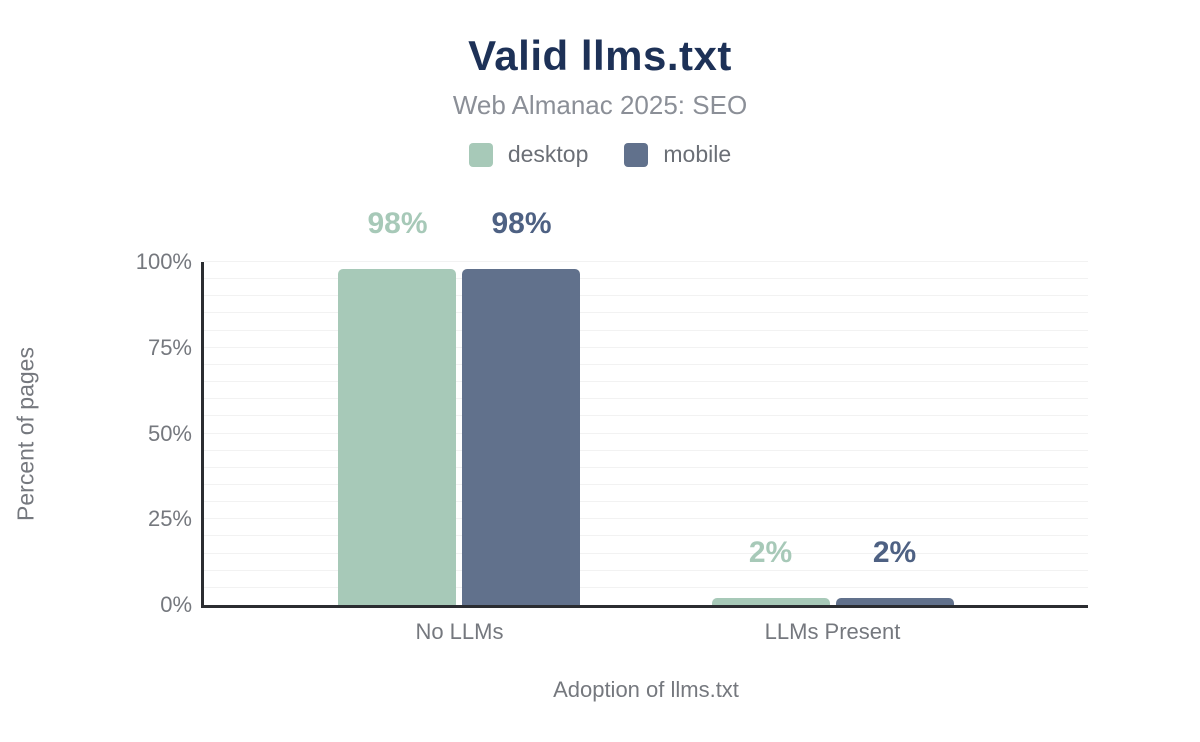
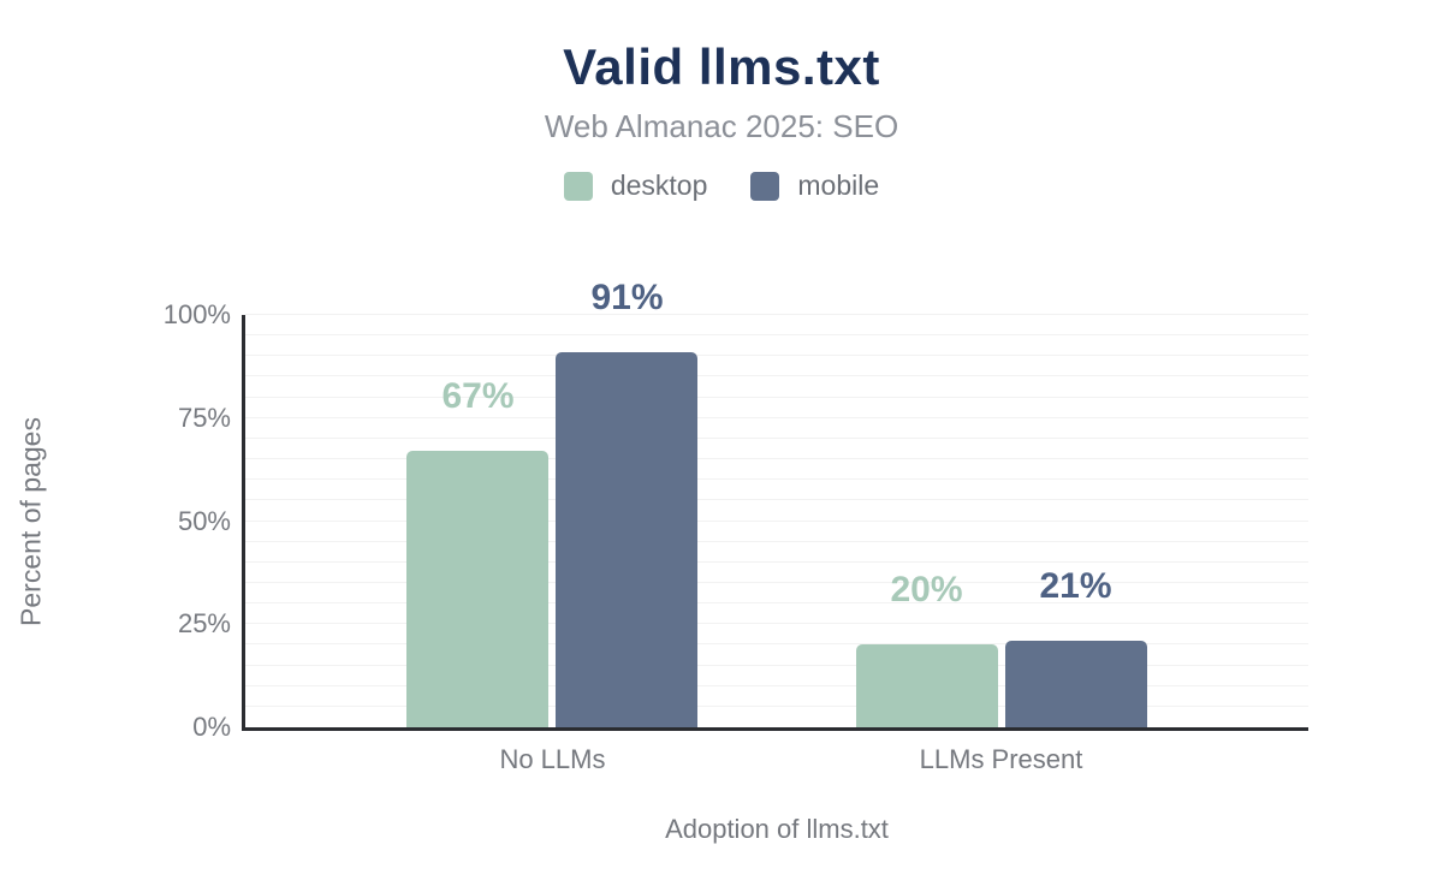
desktop/No LLMs: 98% -> 67%
mobile/No LLMs: 98% -> 91%
desktop/LLMs Present: 2% -> 20%
mobile/LLMs Present: 2% -> 21%
